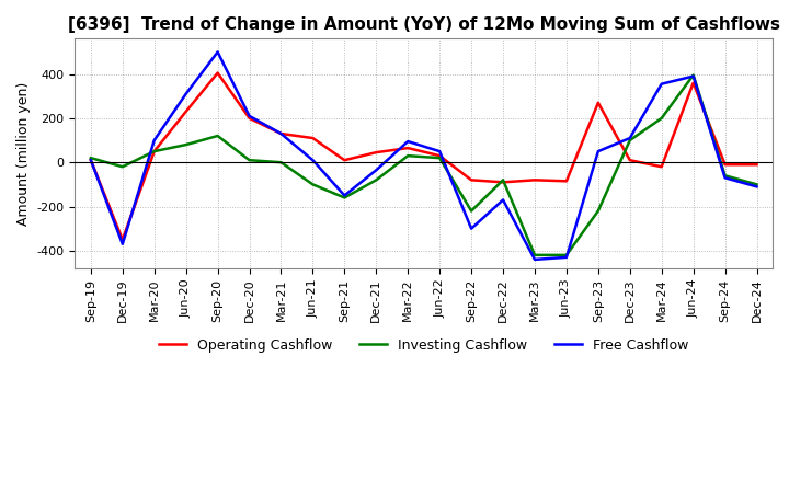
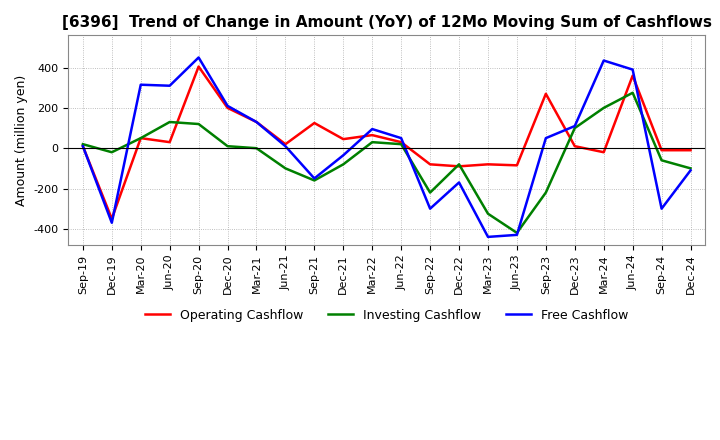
Free Cashflow/Mar-20: 100 -> 315
Operating Cashflow/Jun-20: 230 -> 30
Investing Cashflow/Jun-20: 80 -> 130
Free Cashflow/Sep-20: 500 -> 450
Operating Cashflow/Jun-21: 110 -> 20
Operating Cashflow/Sep-21: 10 -> 125
Investing Cashflow/Mar-23: -420 -> -325
Free Cashflow/Mar-24: 355 -> 435
Investing Cashflow/Jun-24: 395 -> 275
Free Cashflow/Sep-24: -70 -> -300
